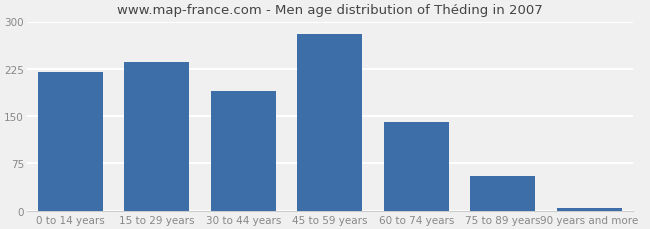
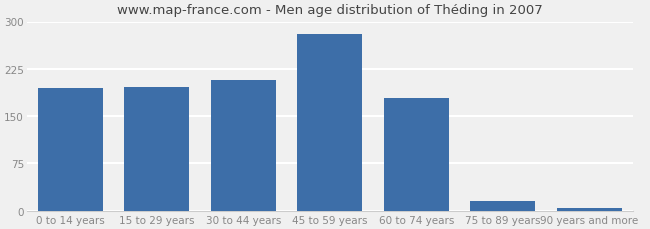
0 to 14 years: 220 -> 194
15 to 29 years: 235 -> 196
30 to 44 years: 190 -> 208
60 to 74 years: 140 -> 178
75 to 89 years: 55 -> 16
